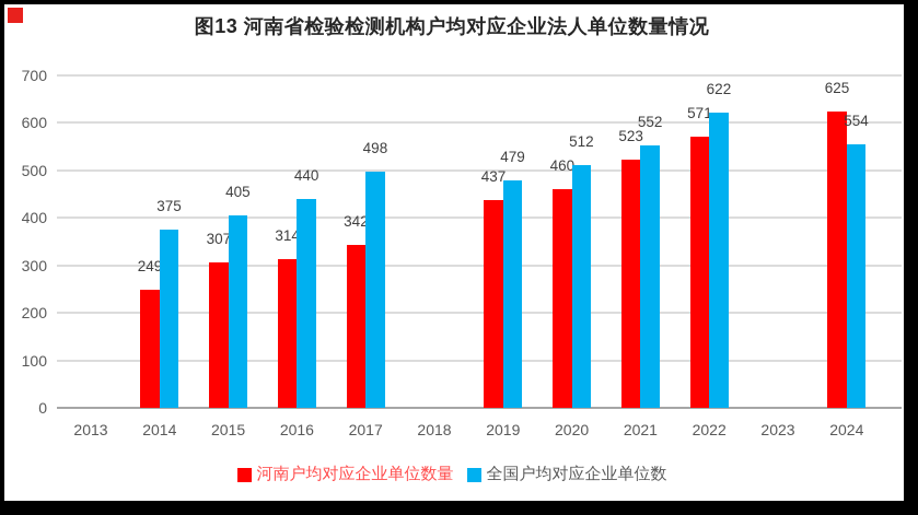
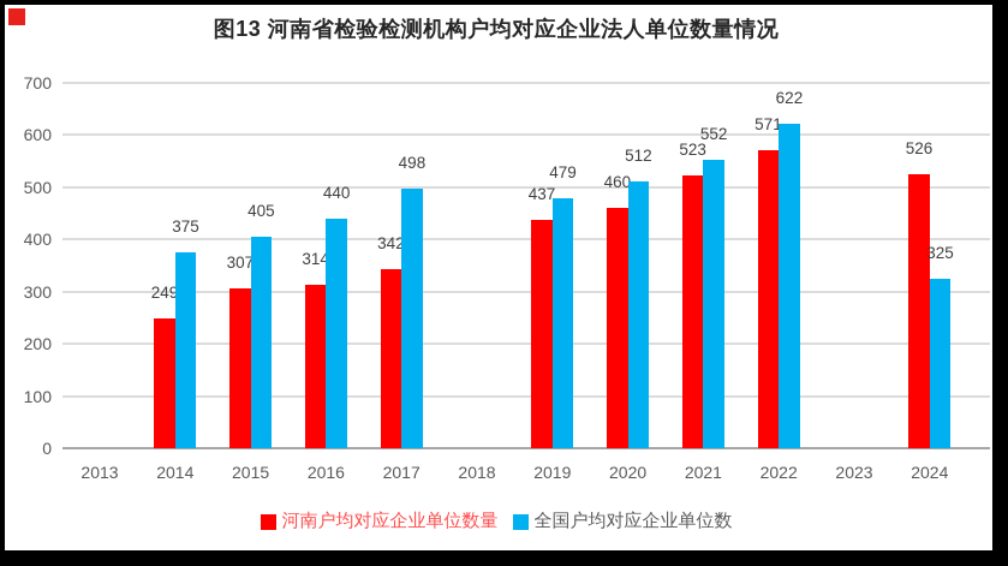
河南户均对应企业单位数量/2024: 625 -> 526
全国户均对应企业单位数/2024: 554 -> 325
